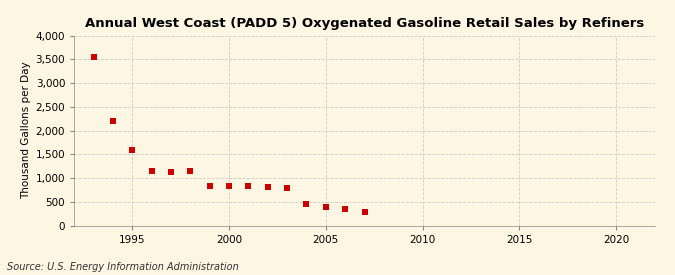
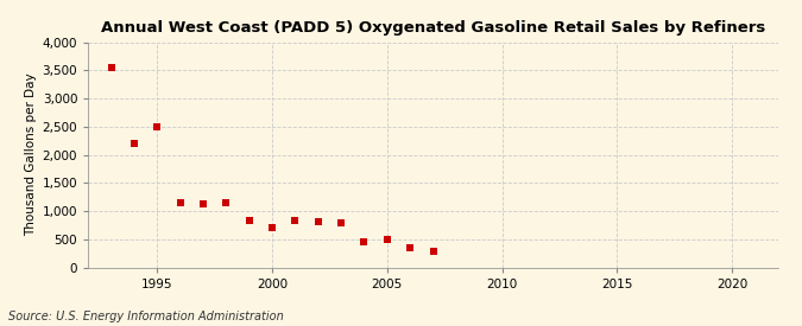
1995: 1,600 -> 2,500
2000: 840 -> 700
2005: 380 -> 500
